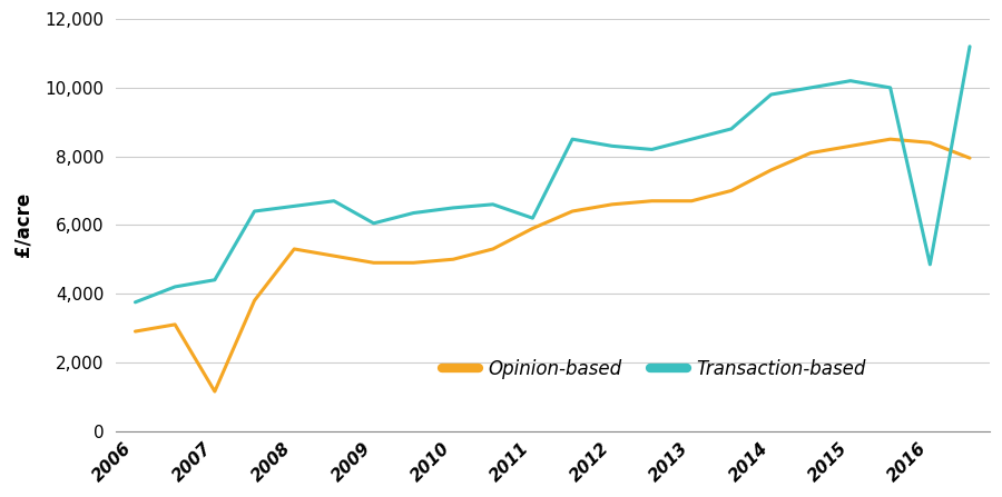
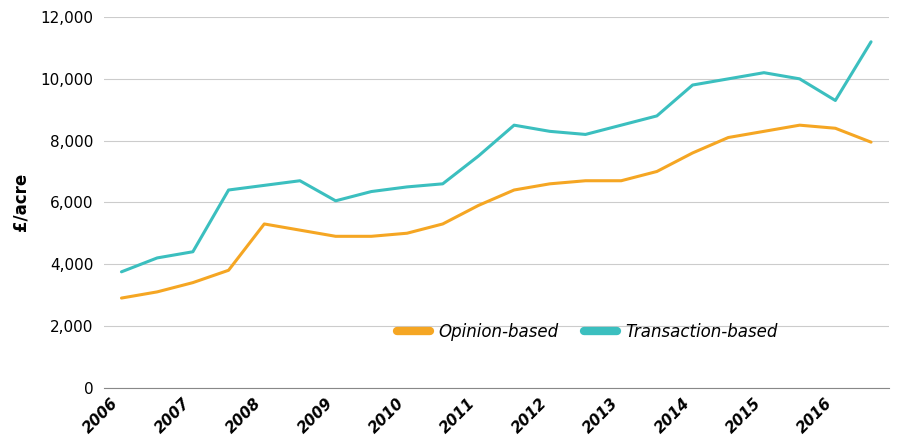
Opinion-based/2007: 1,150 -> 3,400
Transaction-based/2011: 6,200 -> 7,500
Transaction-based/2016: 4,850 -> 9,300
